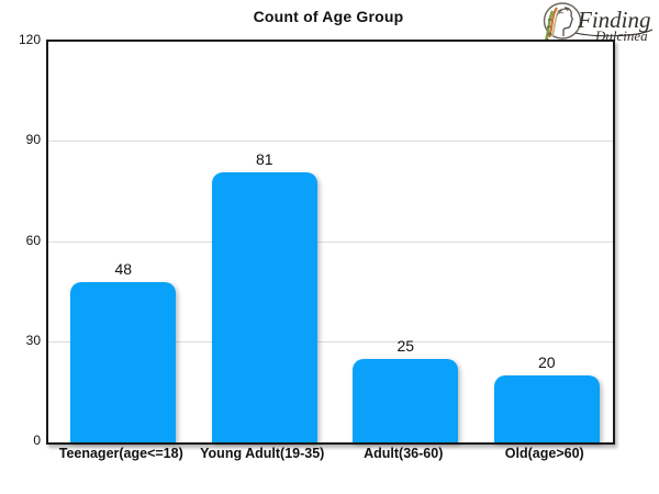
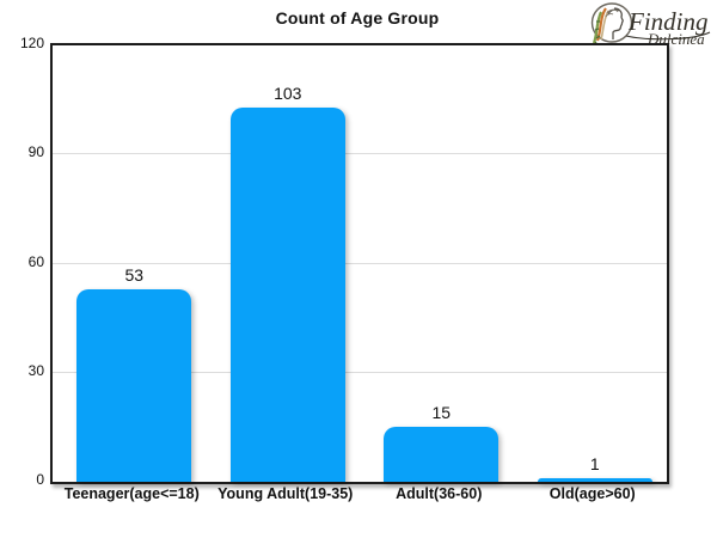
Teenager(age<=18): 48 -> 53
Young Adult(19-35): 81 -> 103
Adult(36-60): 25 -> 15
Old(age>60): 20 -> 1
